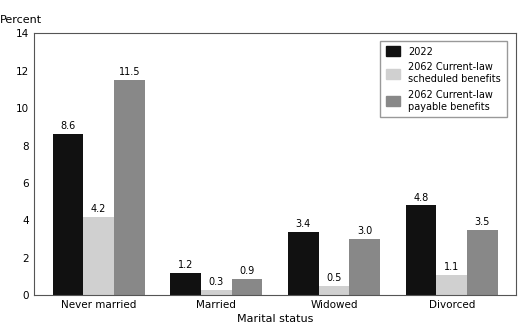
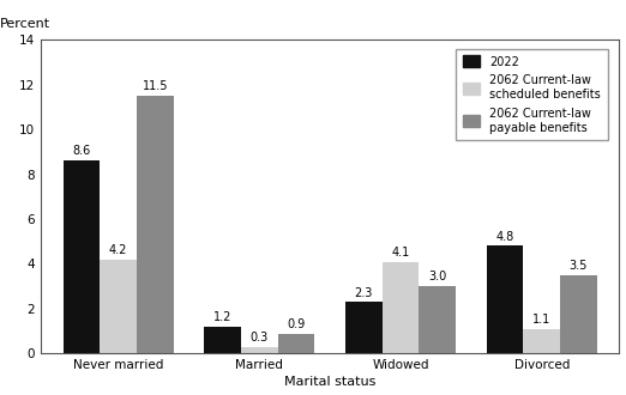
2022/Widowed: 3.4 -> 2.3
2062 Current-law scheduled benefits/Widowed: 0.5 -> 4.1
